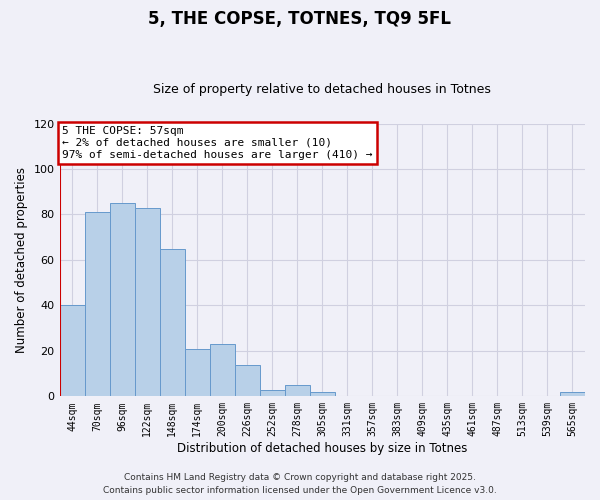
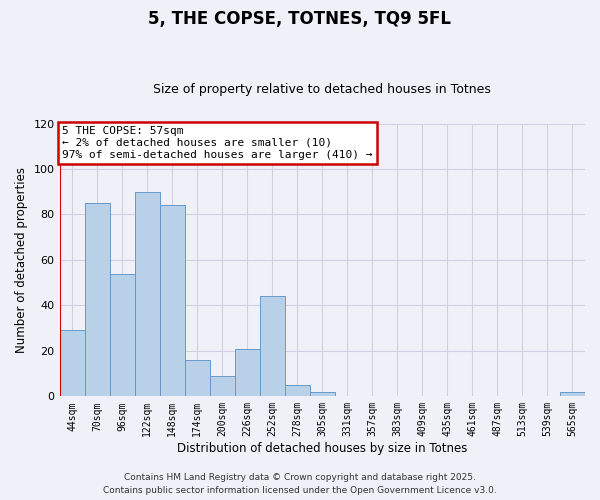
44sqm: 40 -> 29
70sqm: 81 -> 85
96sqm: 85 -> 54
122sqm: 83 -> 90
148sqm: 65 -> 84
174sqm: 21 -> 16
200sqm: 23 -> 9
226sqm: 14 -> 21
252sqm: 3 -> 44
